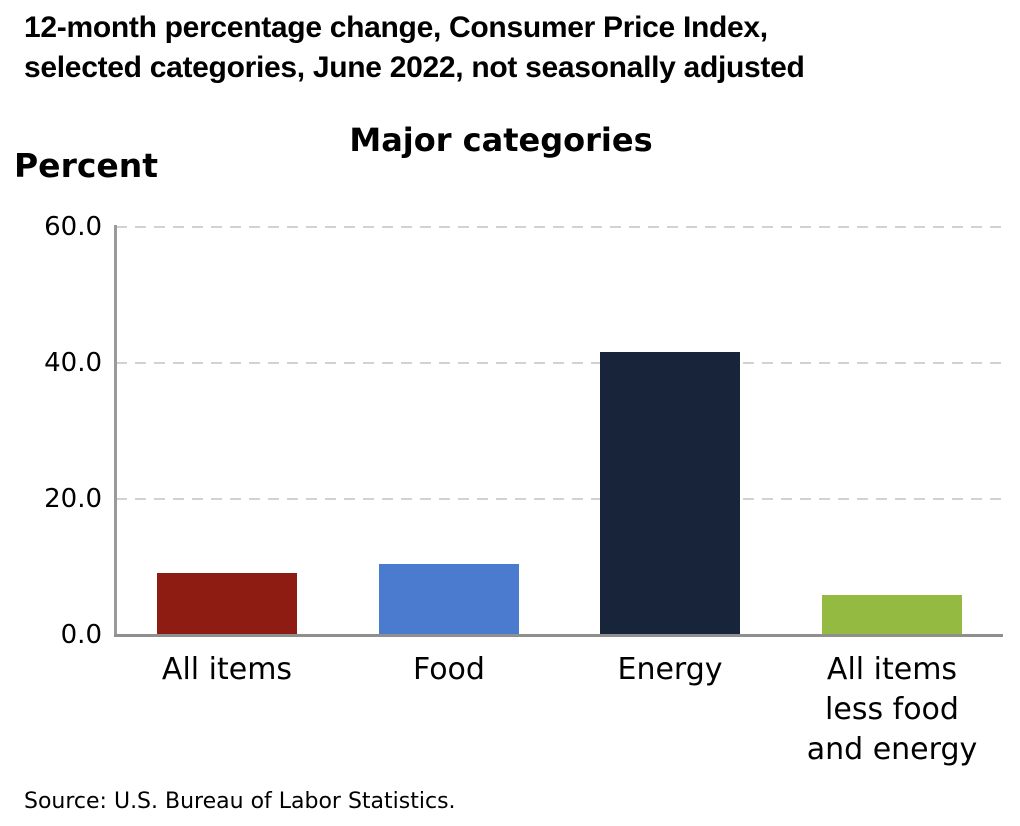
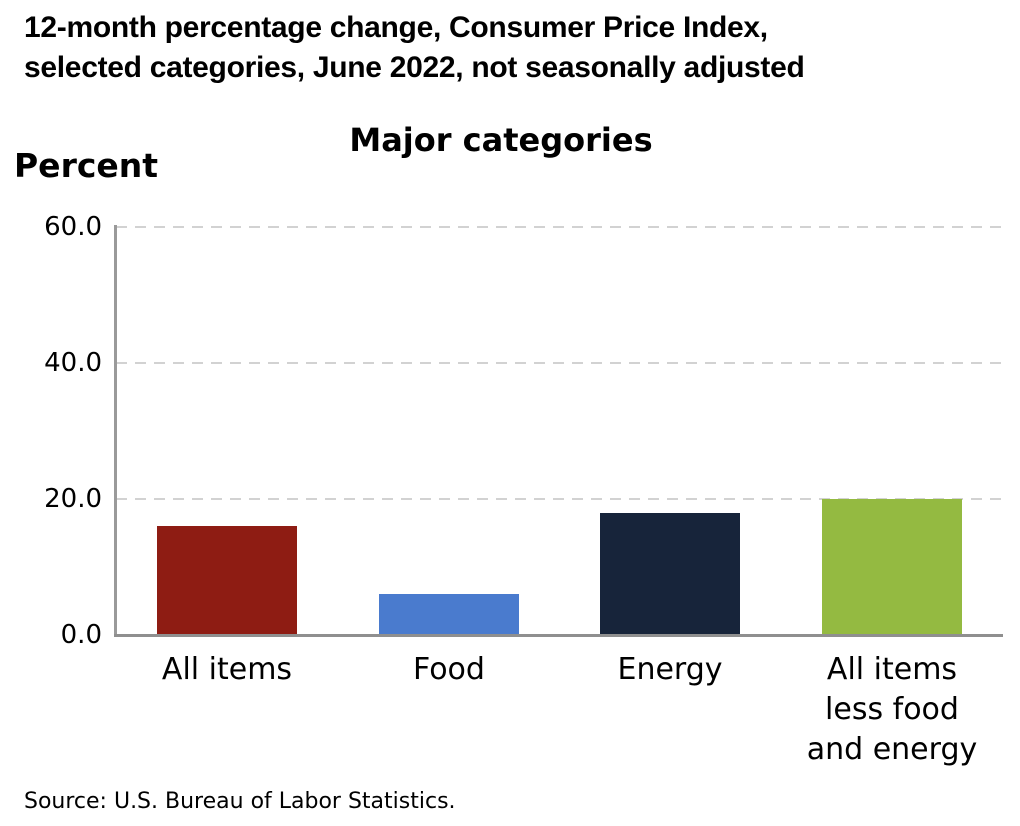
All items: 9 -> 16
Food: 10 -> 6
Energy: 42 -> 18
All items less food and energy: 6 -> 20
